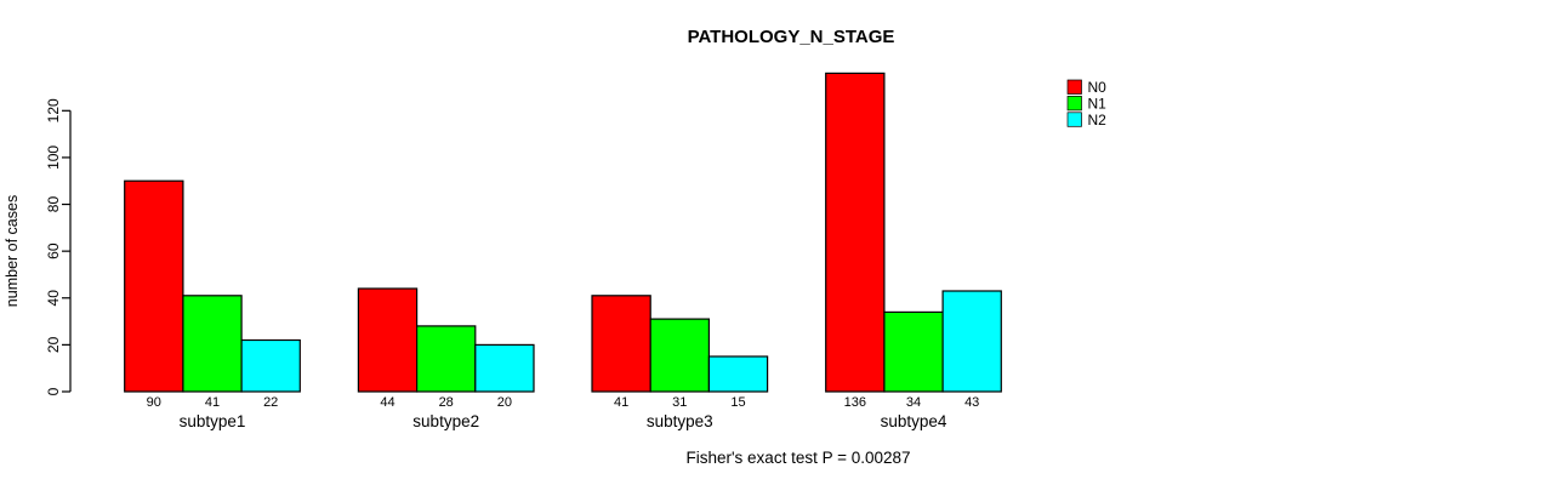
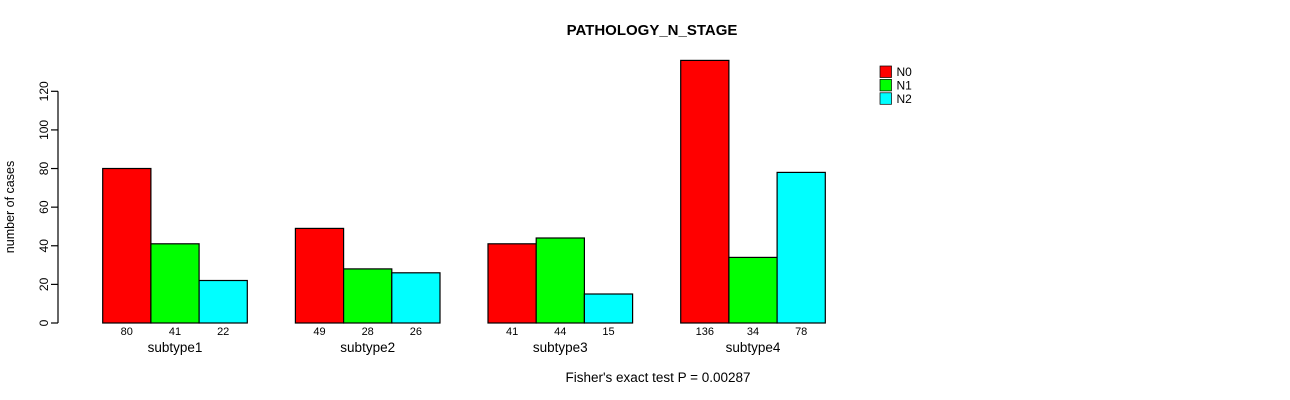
N0/subtype1: 90 -> 80
N0/subtype2: 44 -> 49
N2/subtype2: 20 -> 26
N1/subtype3: 31 -> 44
N2/subtype4: 43 -> 78
